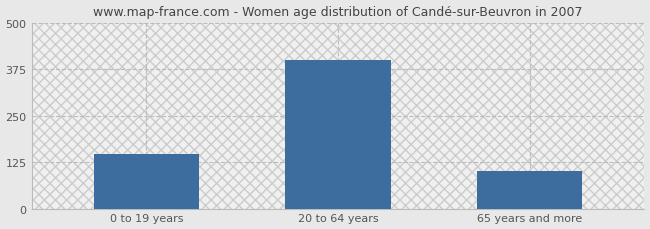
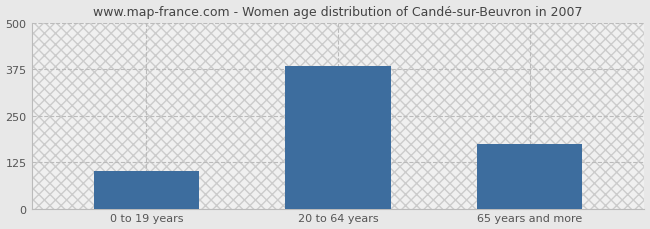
0 to 19 years: 147 -> 100
20 to 64 years: 400 -> 385
65 years and more: 100 -> 175
